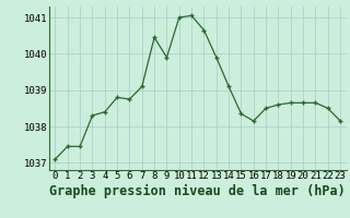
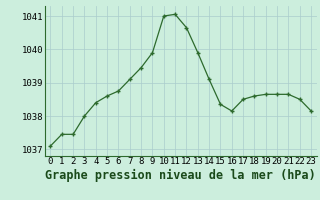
3: 1038.30 -> 1038.00
5: 1038.80 -> 1038.60
8: 1040.45 -> 1039.45
